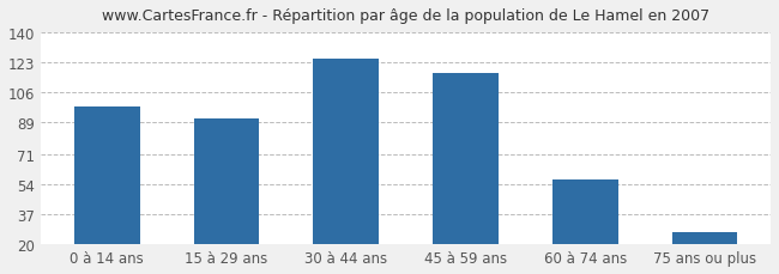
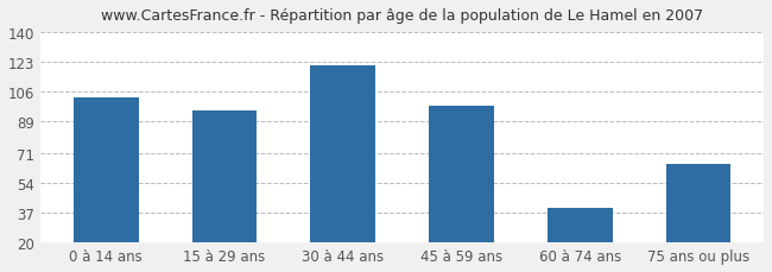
0 à 14 ans: 98 -> 103
15 à 29 ans: 91 -> 95
30 à 44 ans: 125 -> 121
45 à 59 ans: 117 -> 98
60 à 74 ans: 57 -> 40
75 ans ou plus: 27 -> 65
